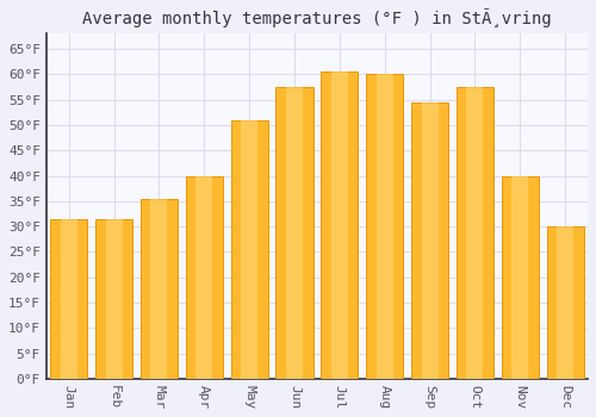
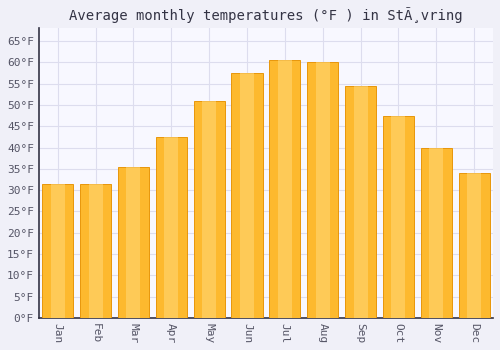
Apr: 40.0°F -> 42.5°F
Oct: 57.5°F -> 47.5°F
Dec: 30.0°F -> 34.0°F
